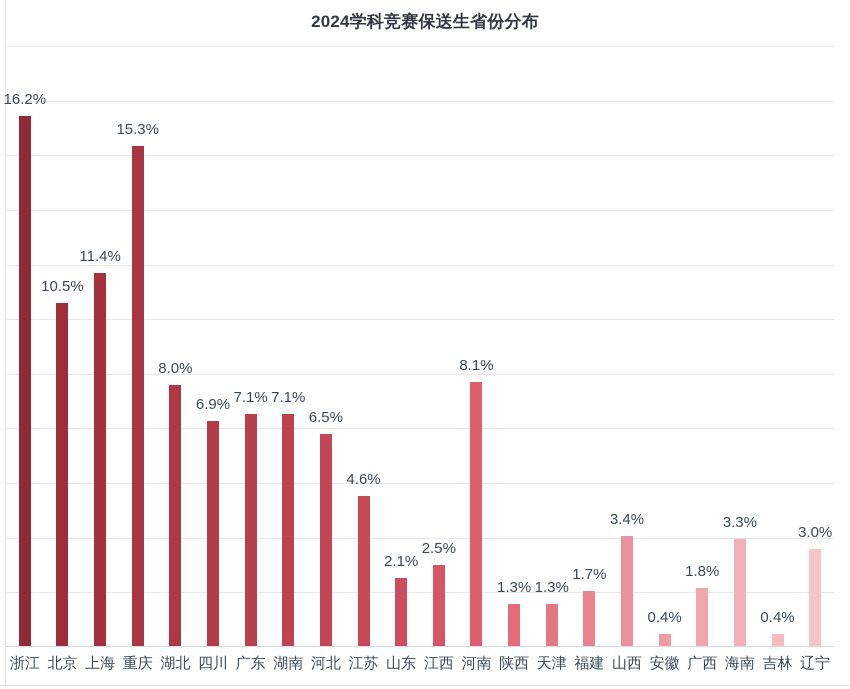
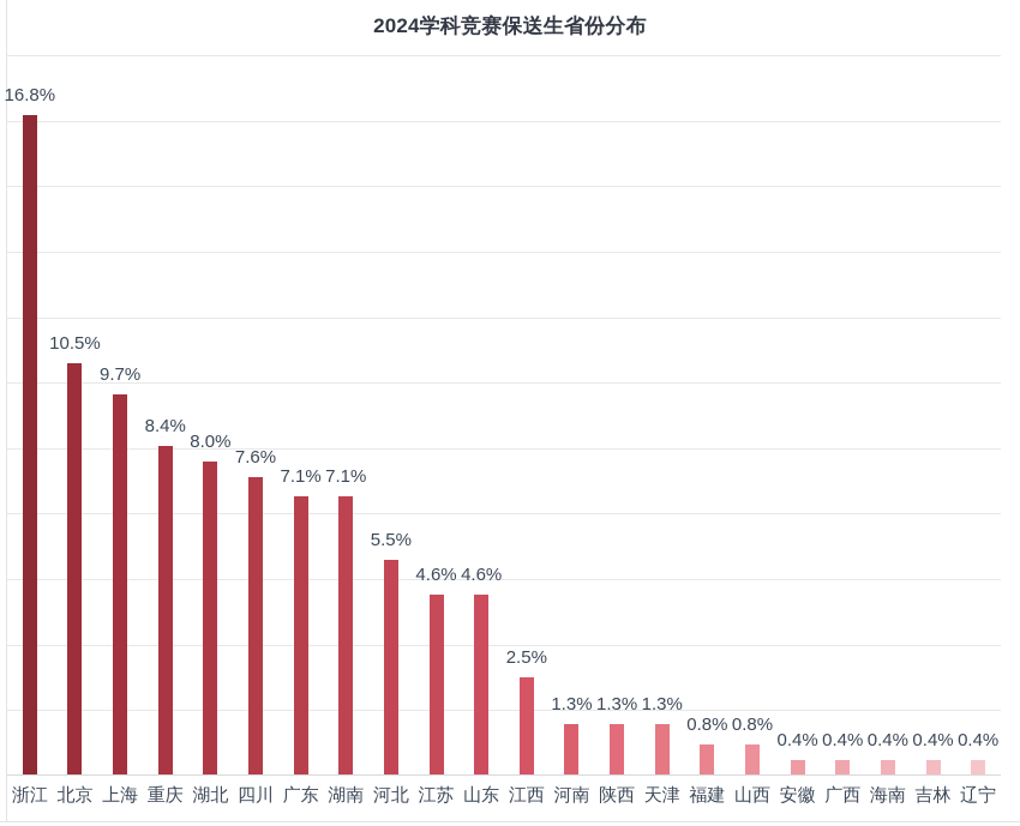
浙江: 16.2% -> 16.8%
上海: 11.4% -> 9.7%
重庆: 15.3% -> 8.4%
四川: 6.9% -> 7.6%
河北: 6.5% -> 5.5%
山东: 2.1% -> 4.6%
河南: 8.1% -> 1.3%
福建: 1.7% -> 0.8%
山西: 3.4% -> 0.8%
广西: 1.8% -> 0.4%
海南: 3.3% -> 0.4%
辽宁: 3.0% -> 0.4%
